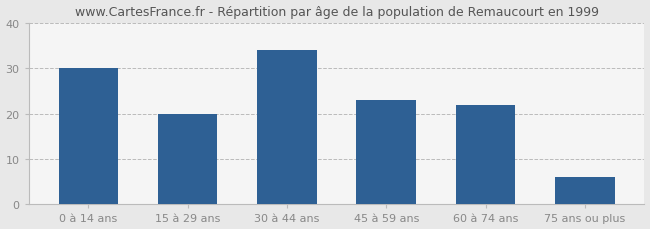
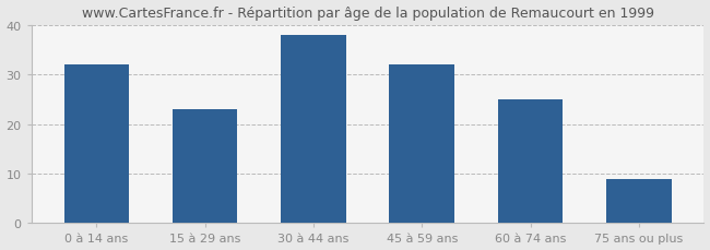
0 à 14 ans: 30 -> 32
15 à 29 ans: 20 -> 23
30 à 44 ans: 34 -> 38
45 à 59 ans: 23 -> 32
60 à 74 ans: 22 -> 25
75 ans ou plus: 6 -> 9
